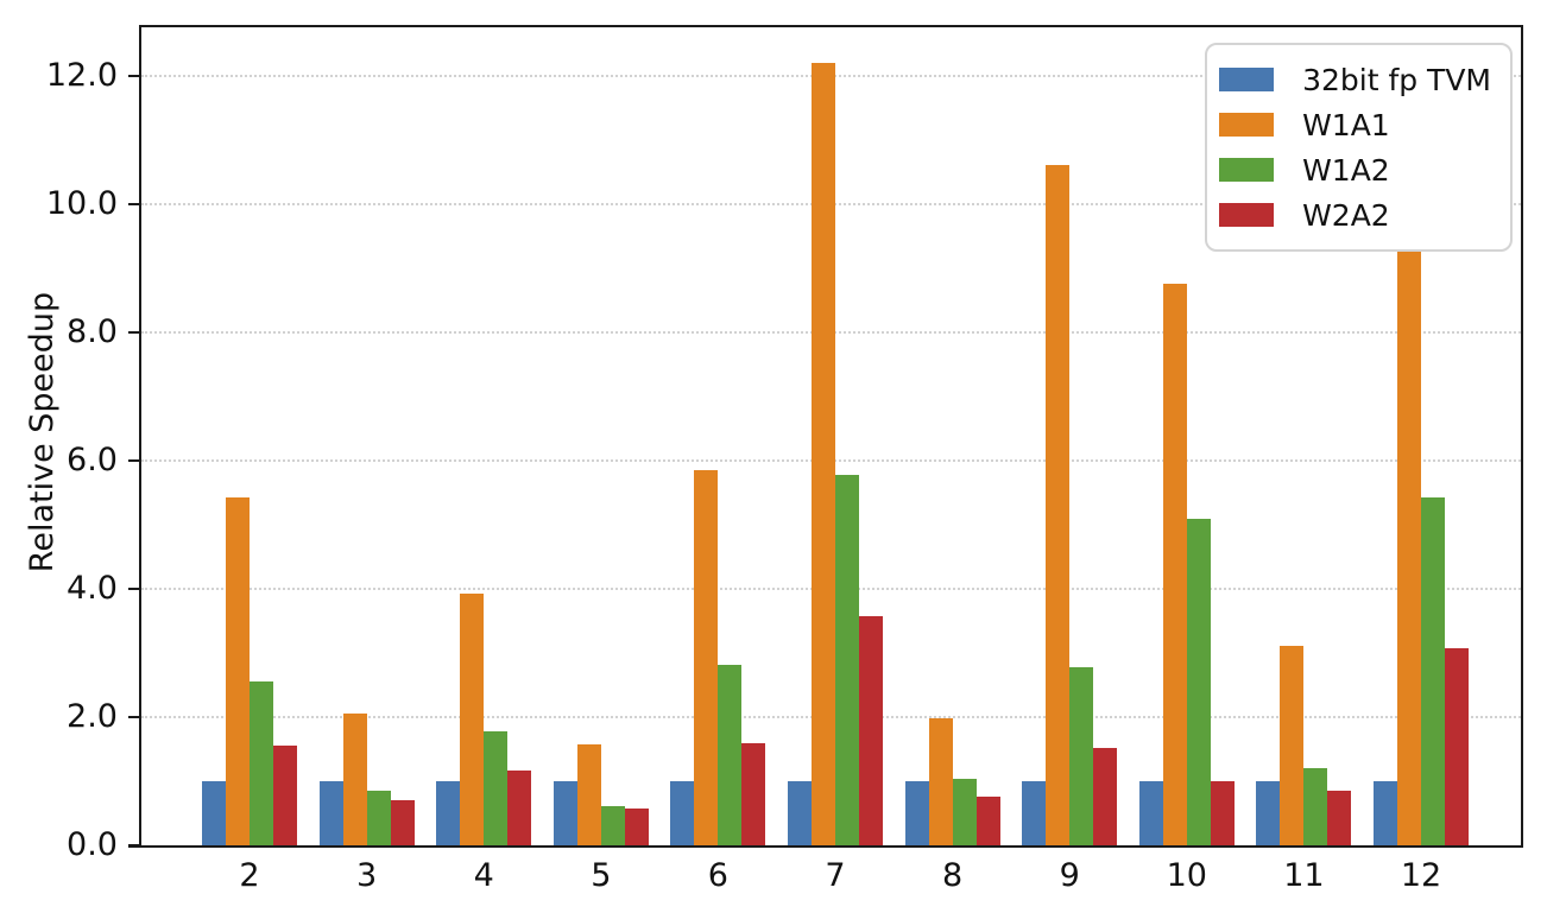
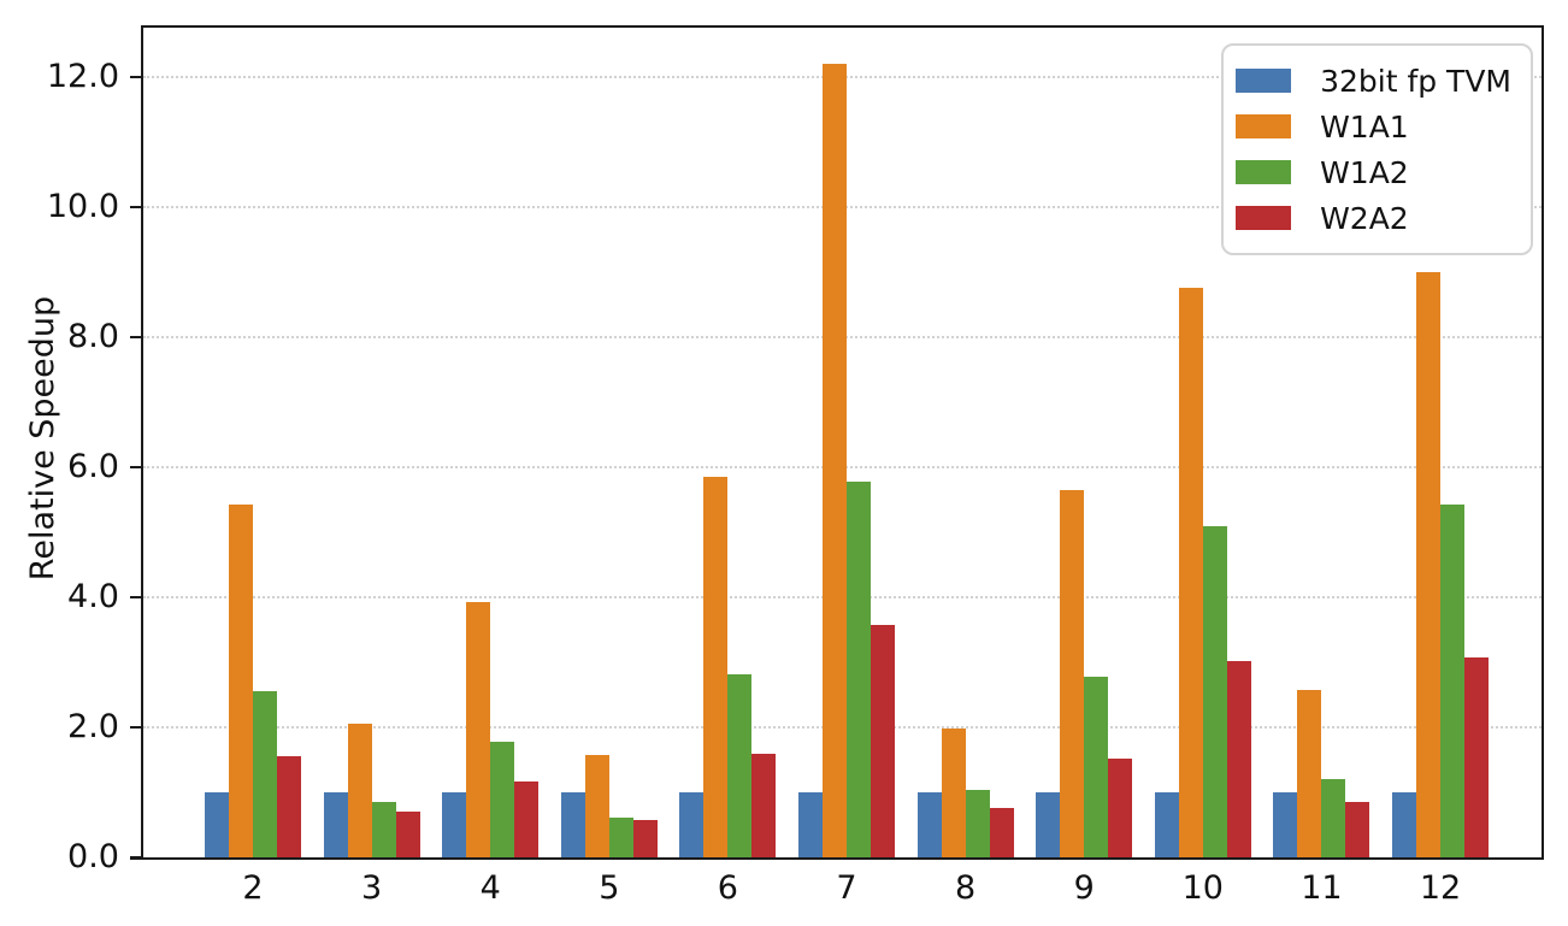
W1A1/9: 10.6 -> 5.6
W2A2/10: 1.0 -> 3.0
W1A1/11: 3.1 -> 2.6
W1A1/12: 9.8 -> 9.0
